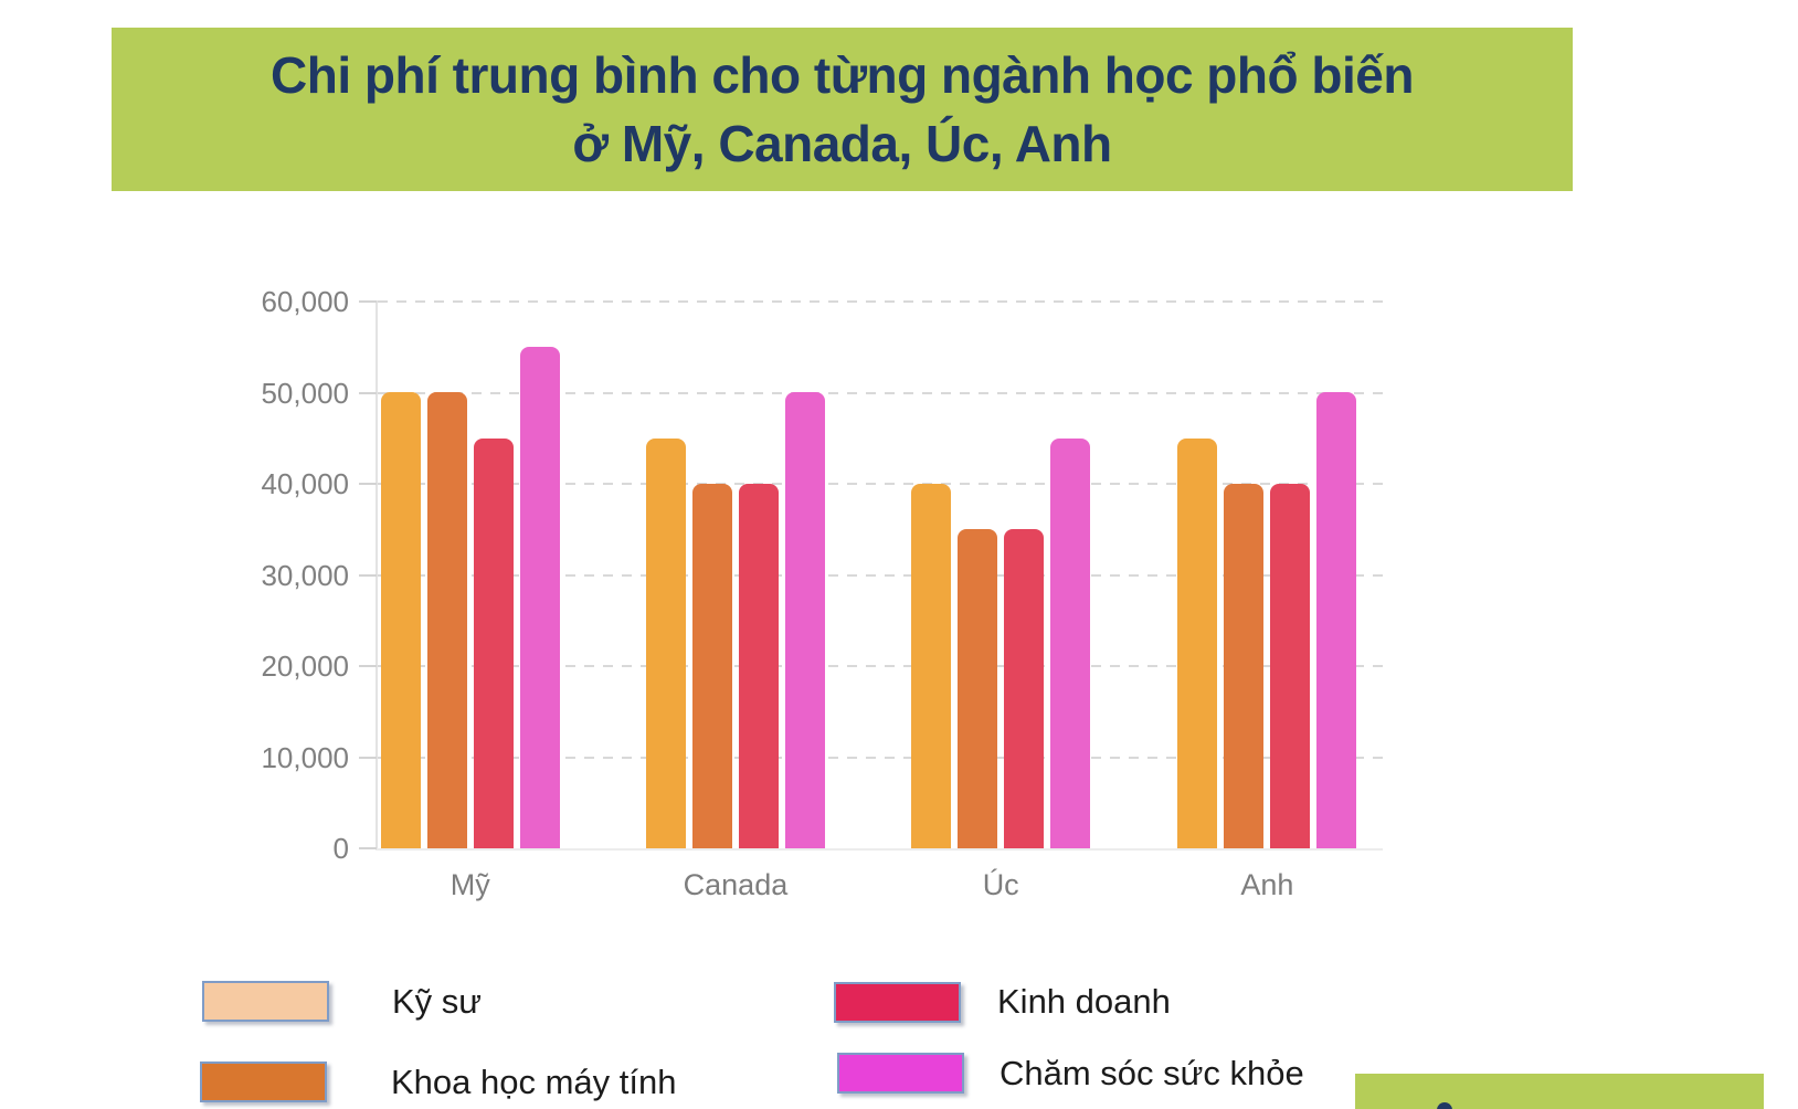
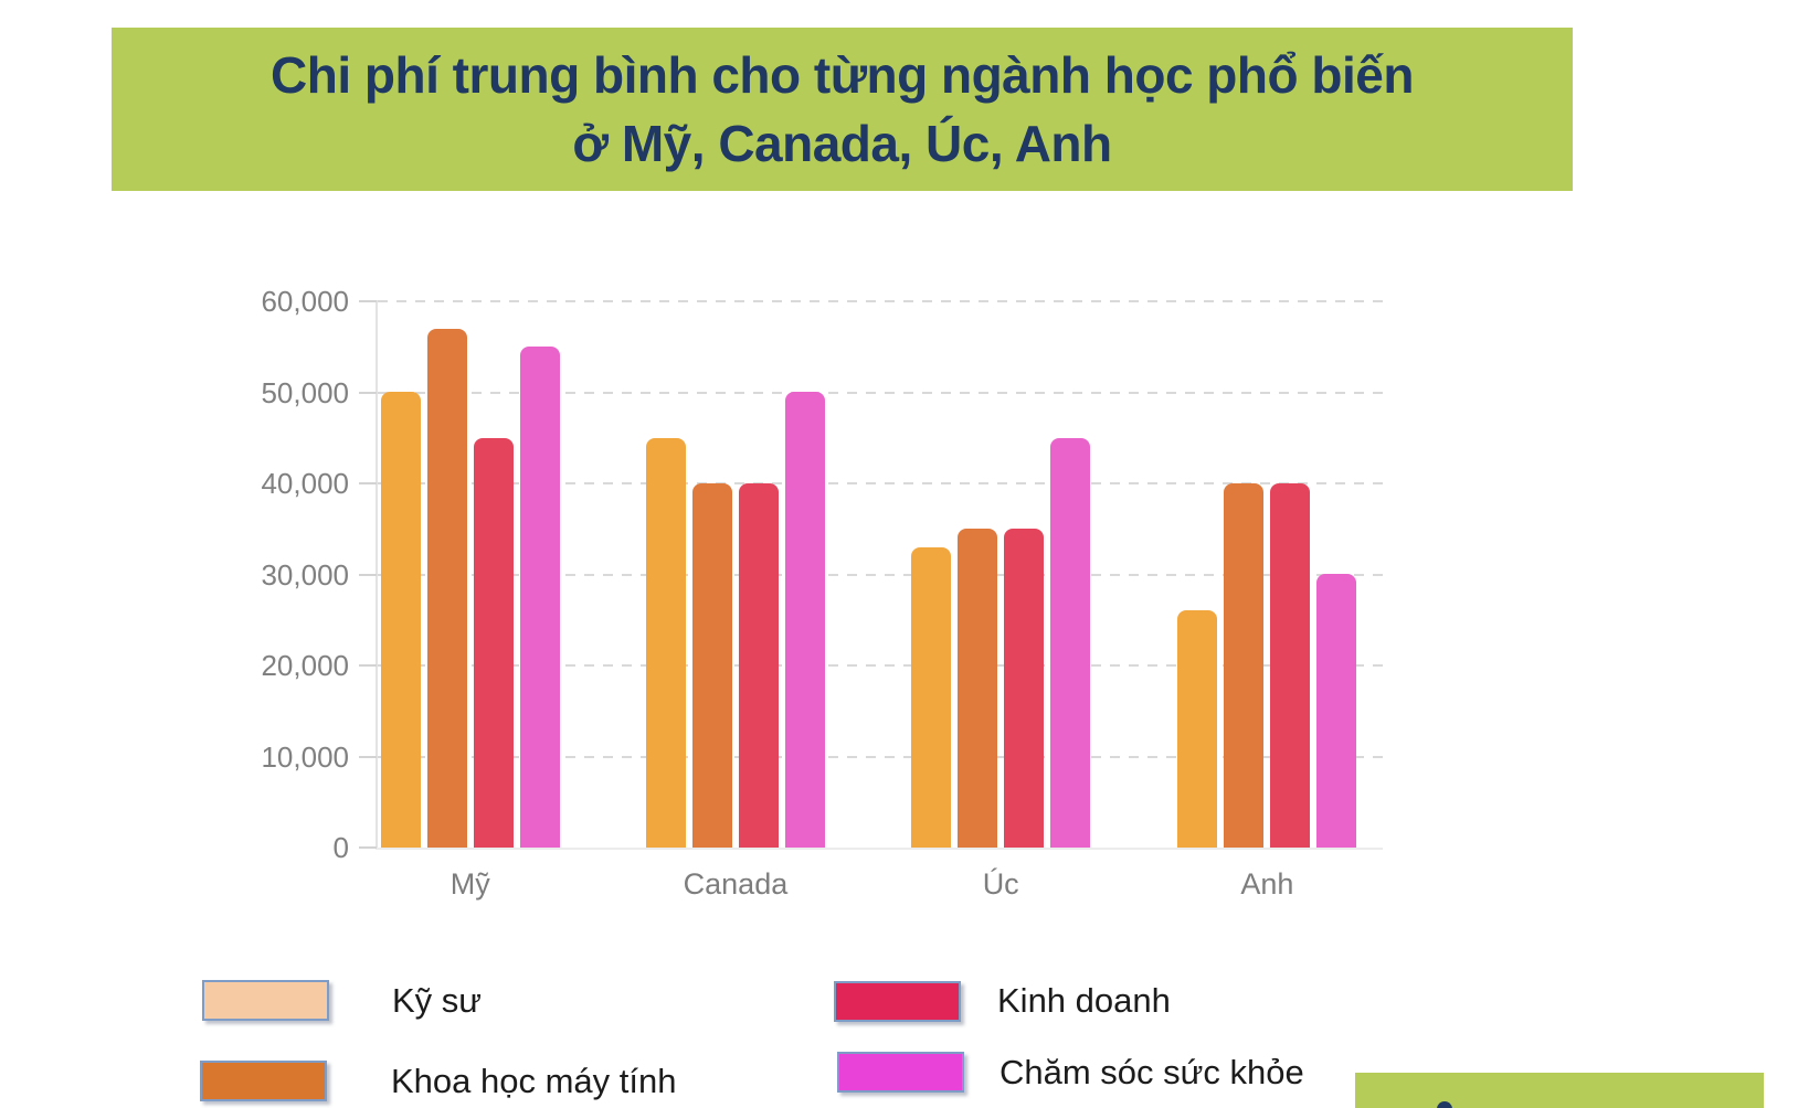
Khoa học máy tính/Mỹ: 50000 -> 57000
Kỹ sư/Úc: 40000 -> 33000
Kỹ sư/Anh: 45000 -> 26000
Chăm sóc sức khỏe/Anh: 50000 -> 30000
